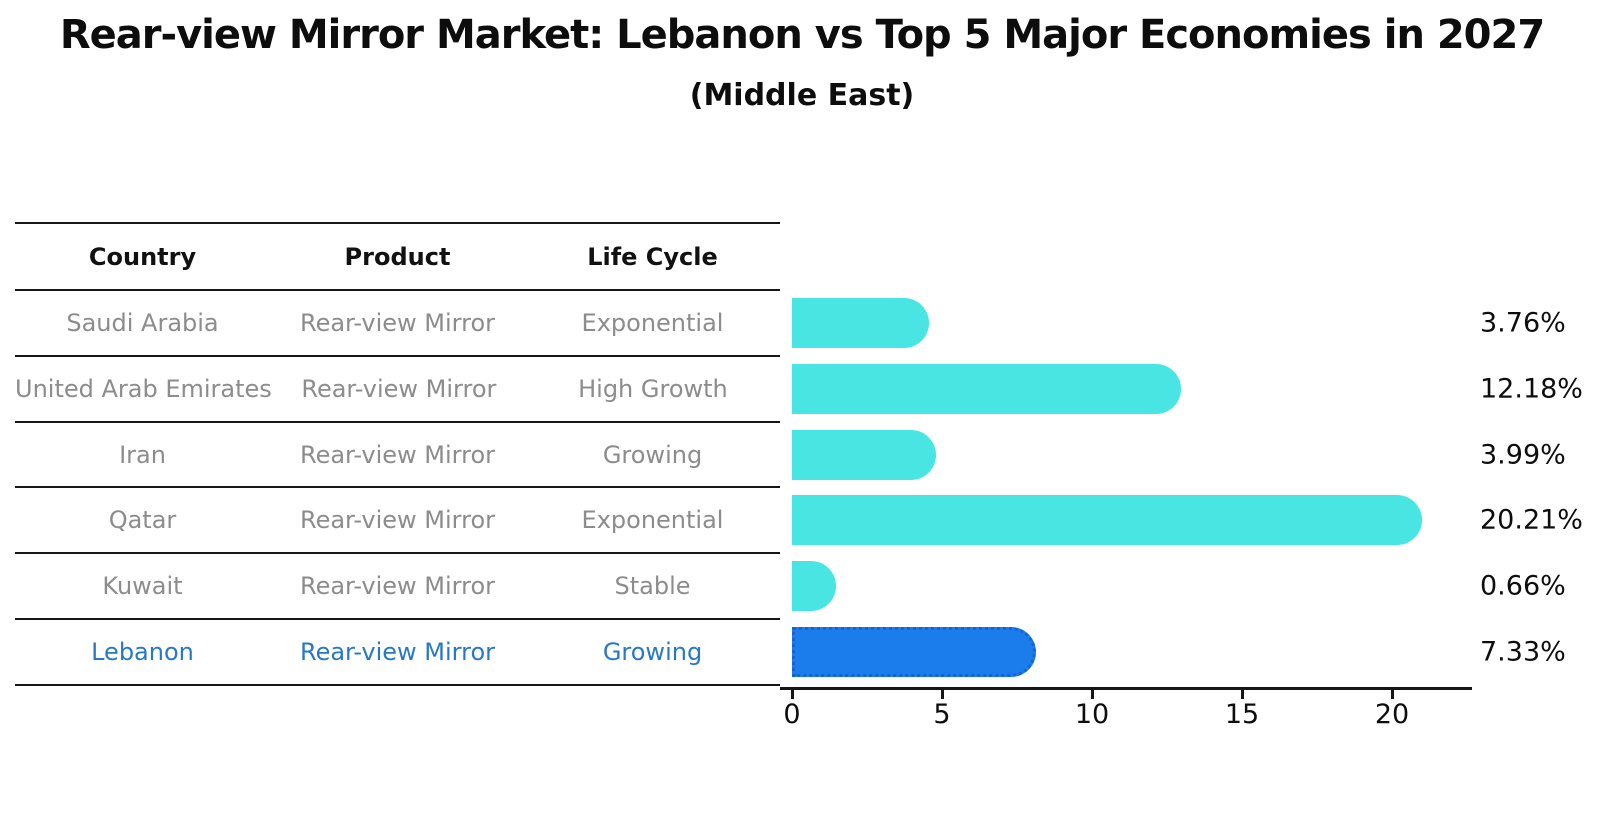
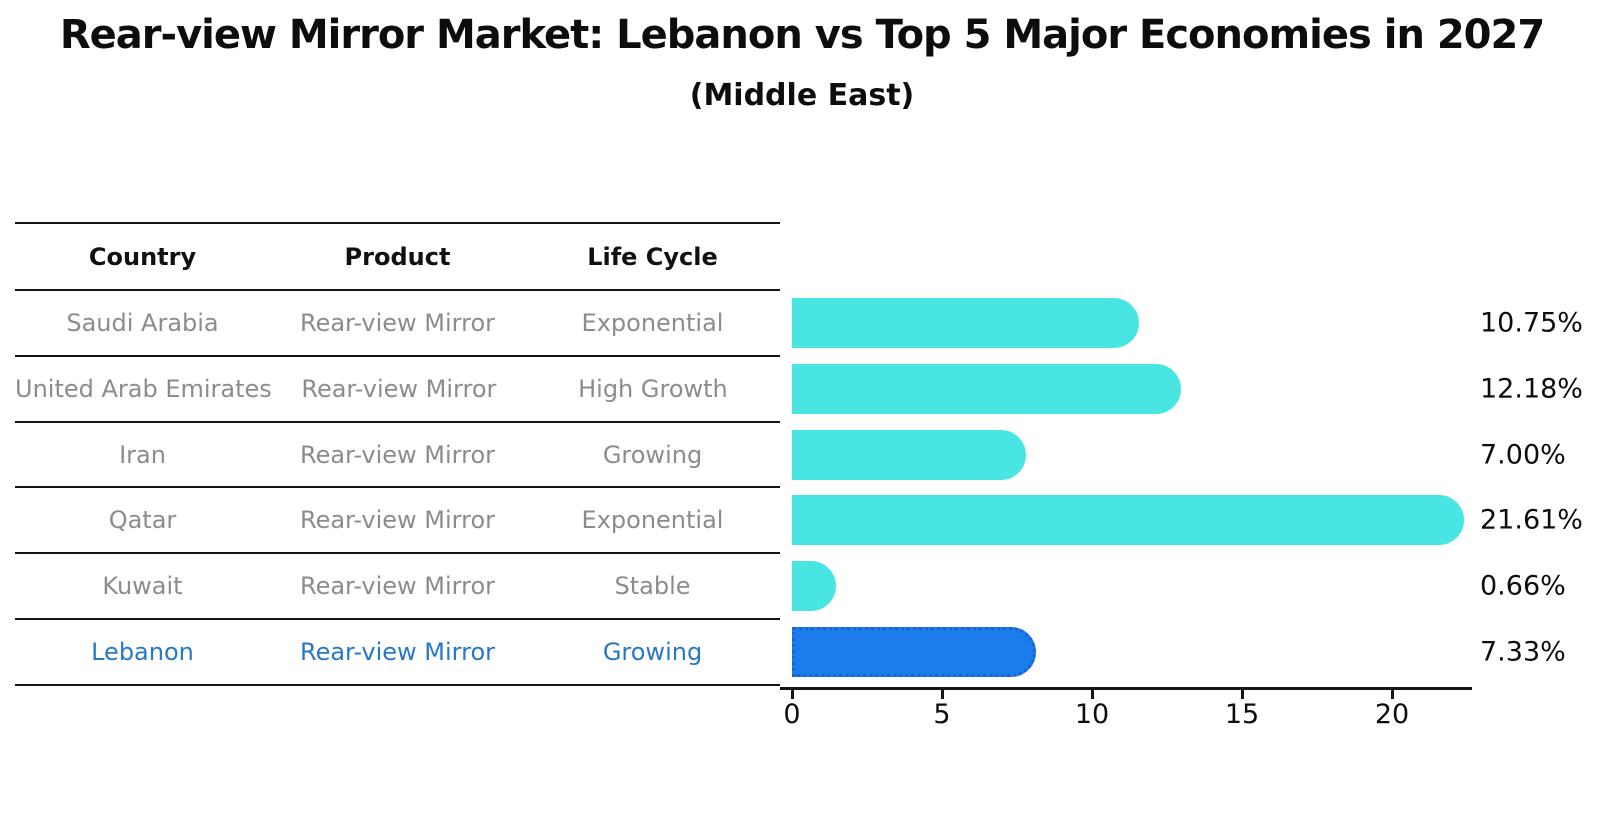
Saudi Arabia: 3.76% -> 10.75%
Iran: 3.99% -> 7.00%
Qatar: 20.21% -> 21.61%
